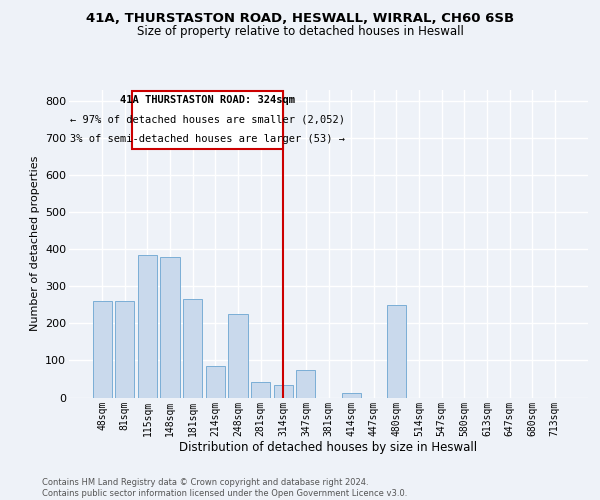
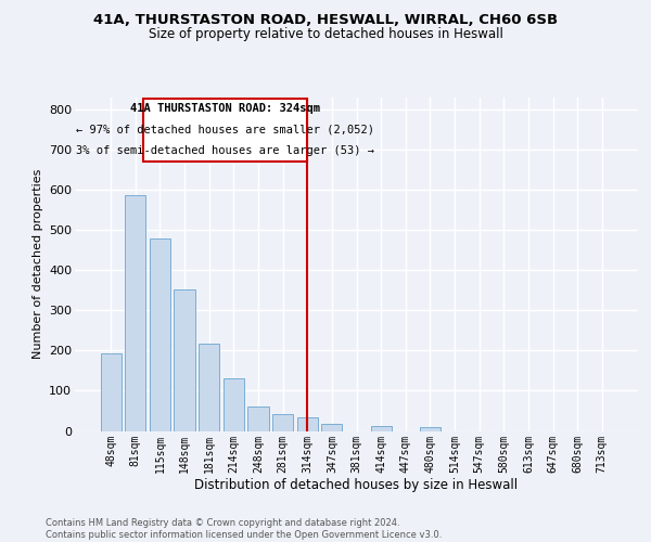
48sqm: 260 -> 193
81sqm: 260 -> 588
115sqm: 385 -> 479
148sqm: 380 -> 351
181sqm: 265 -> 216
214sqm: 85 -> 130
248sqm: 225 -> 62
347sqm: 75 -> 18
480sqm: 250 -> 10
